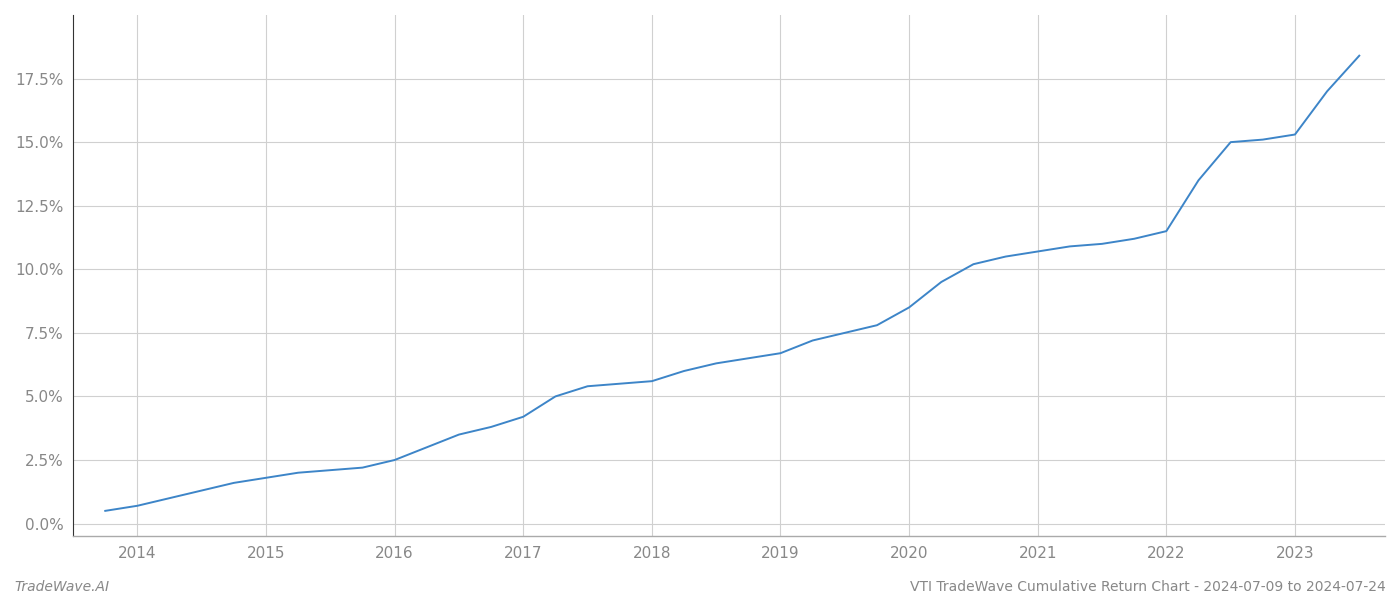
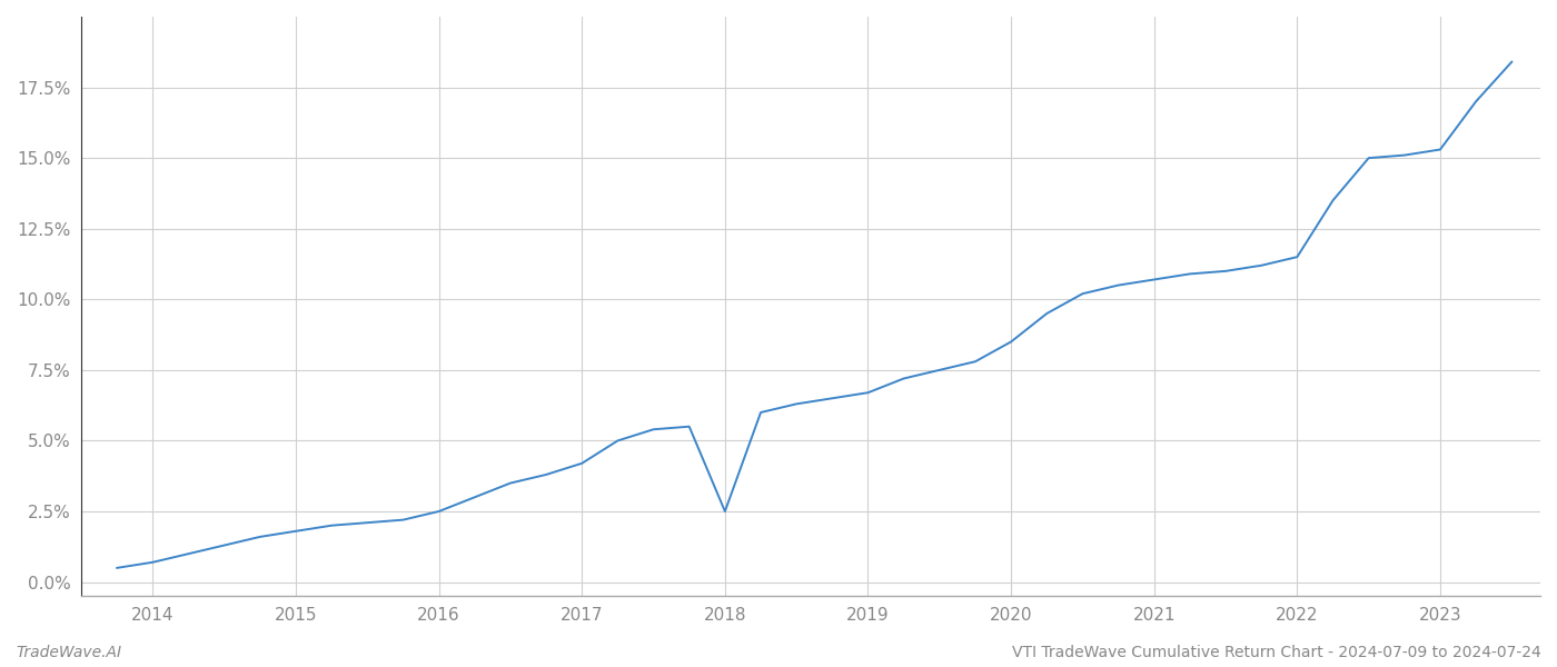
2018: 5.6% -> 2.5%
